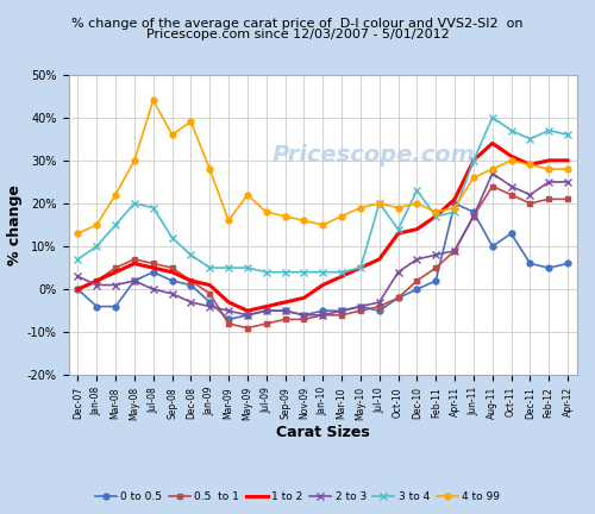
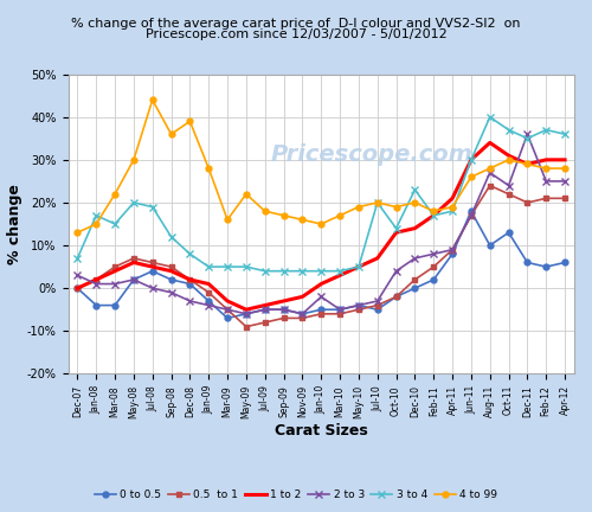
3 to 4/Jan-08: 10% -> 17%
0.5 to 1/Mar-09: -8% -> -5%
2 to 3/Jan-10: -6% -> -2%
0 to 0.5/Apr-11: 20% -> 8%
2 to 3/Dec-11: 22% -> 36%
